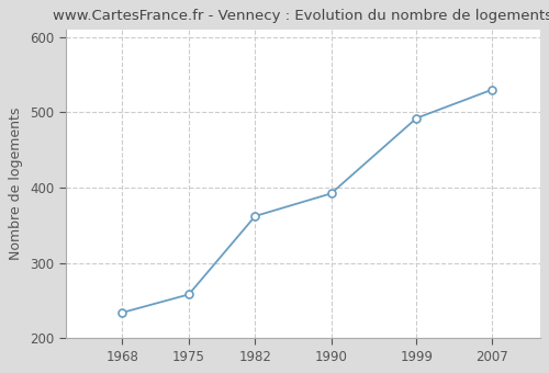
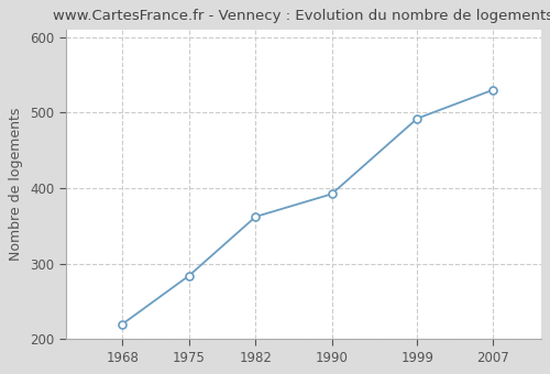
1968: 234 -> 220
1975: 258 -> 284
